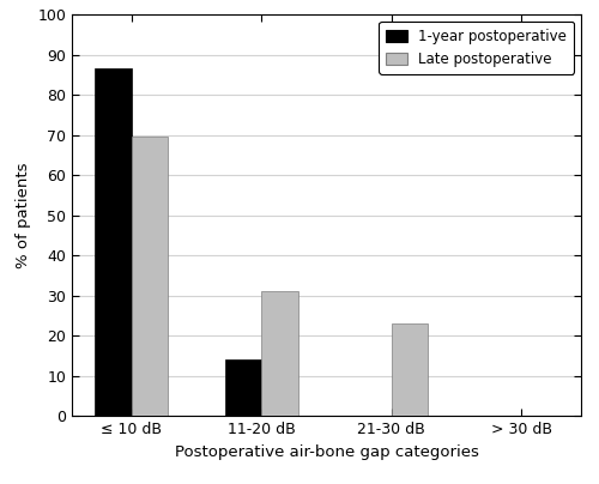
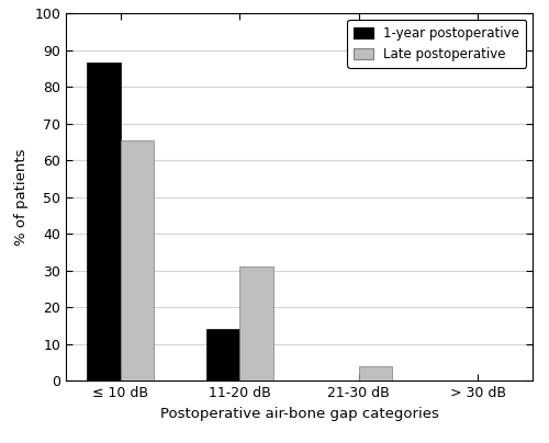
Late postoperative/≤ 10 dB: 69.5 -> 65.5
Late postoperative/21-30 dB: 23.0 -> 4.0
